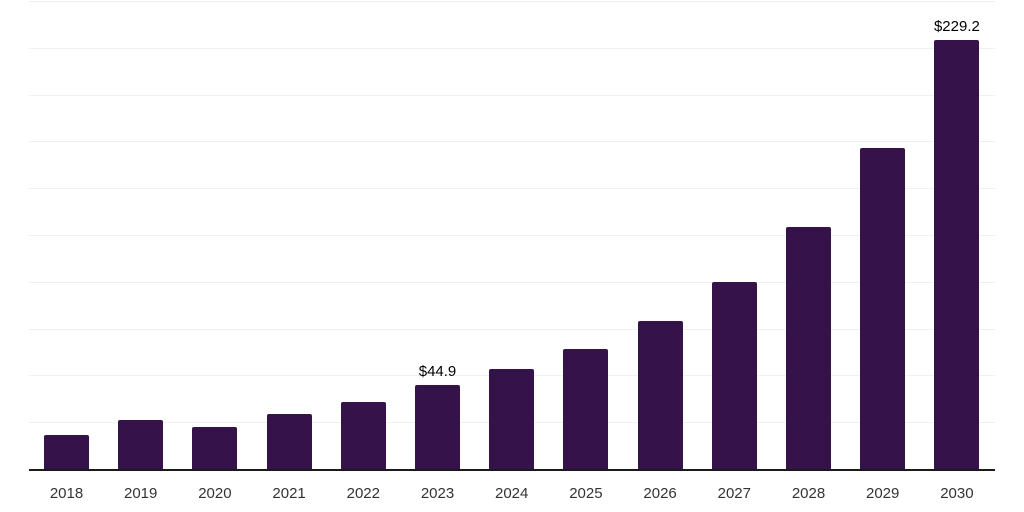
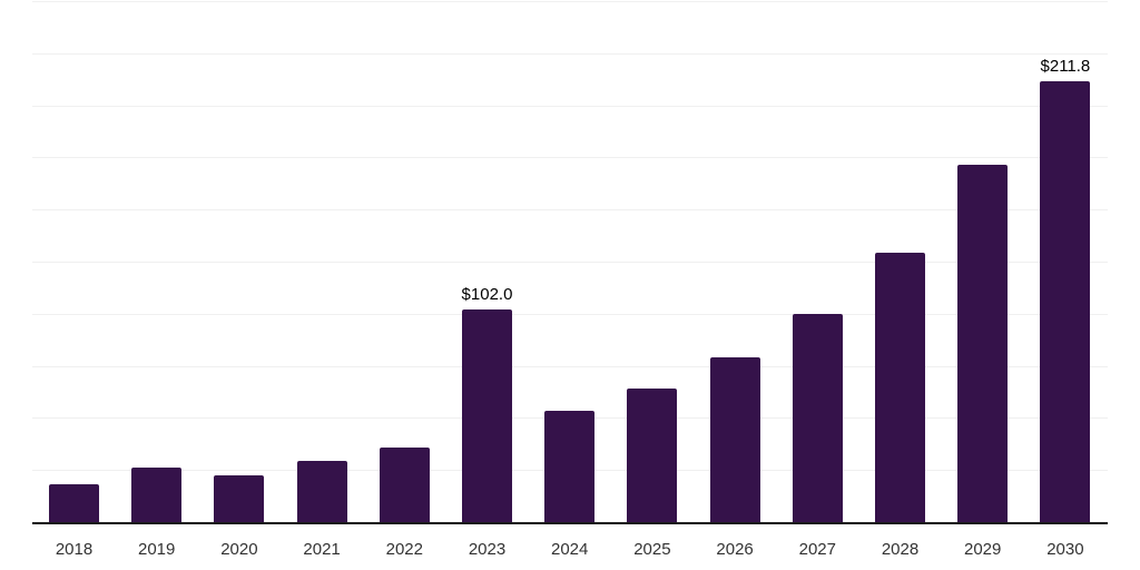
2023: $44.9 -> $102.0
2030: $229.2 -> $211.8
